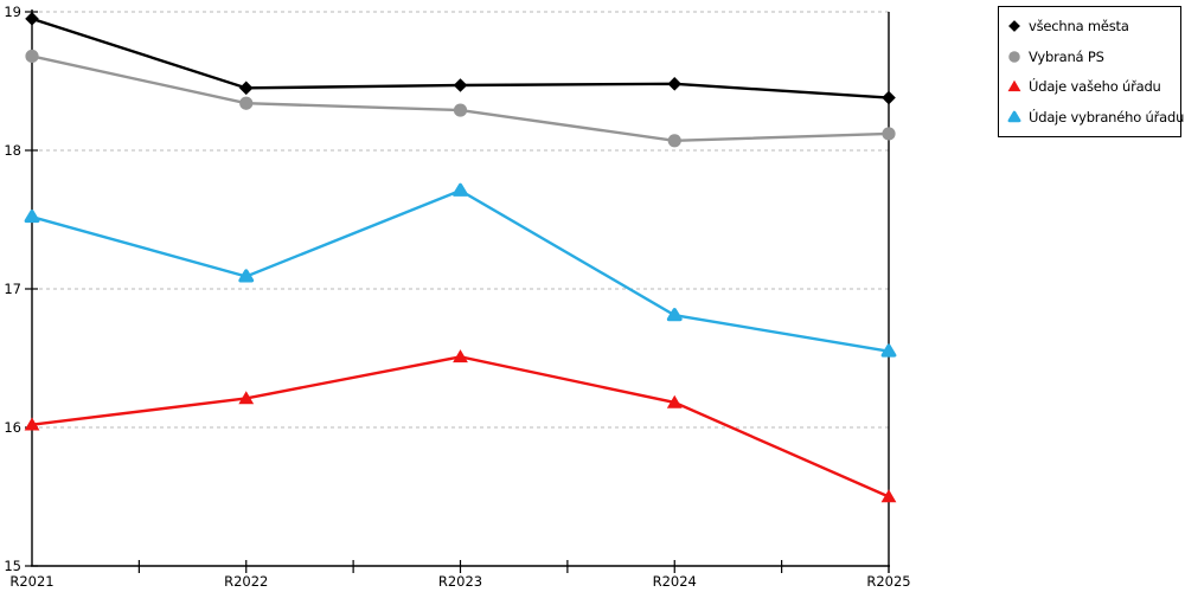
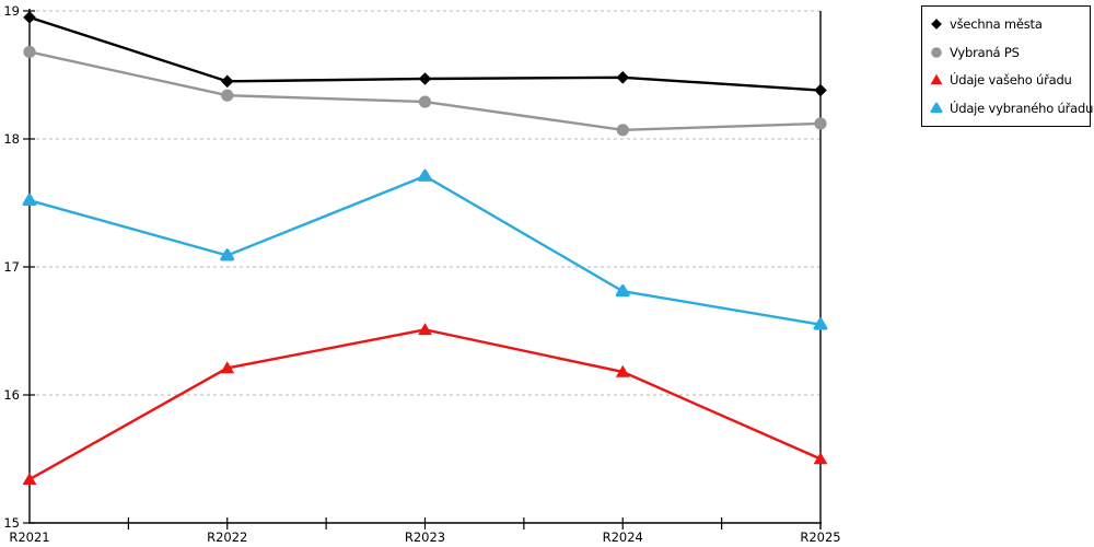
Údaje vašeho úřadu/R2021: 16.02 -> 15.34
